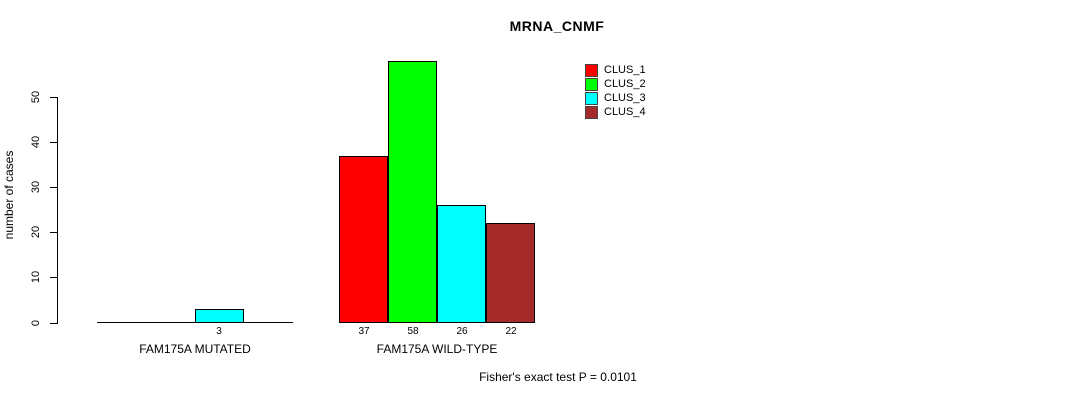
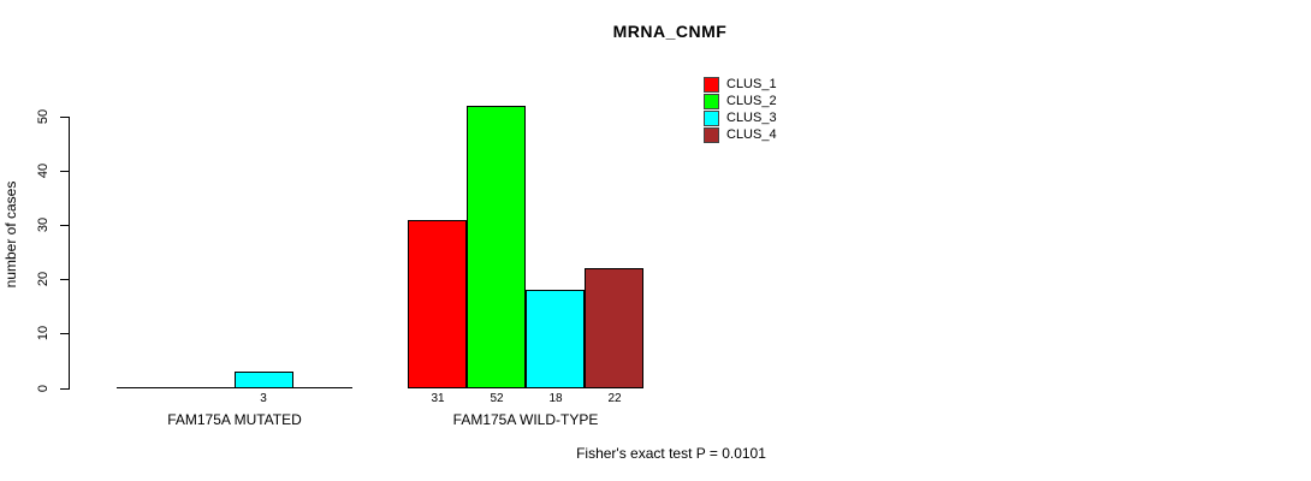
CLUS_1/FAM175A WILD-TYPE: 37 -> 31
CLUS_2/FAM175A WILD-TYPE: 58 -> 52
CLUS_3/FAM175A WILD-TYPE: 26 -> 18
